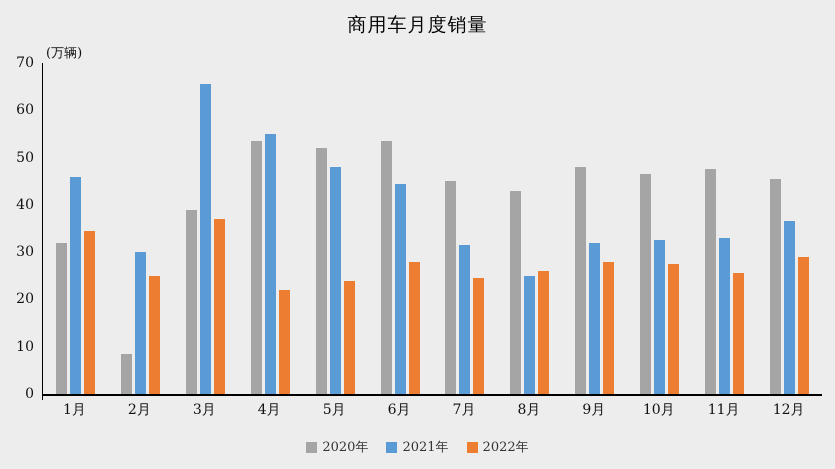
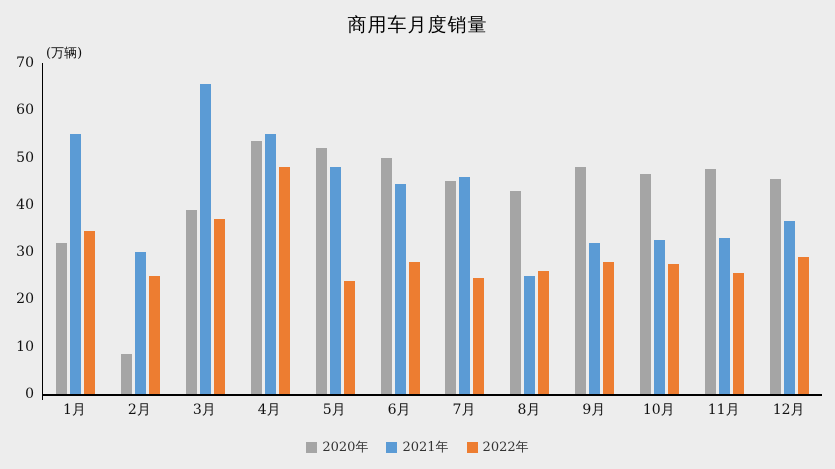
2021年/1月: 46 -> 55
2022年/4月: 22 -> 48
2020年/6月: 54 -> 50
2021年/7月: 32 -> 46
